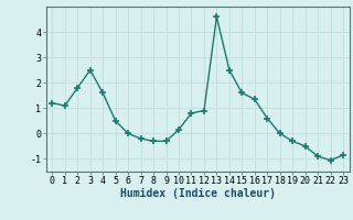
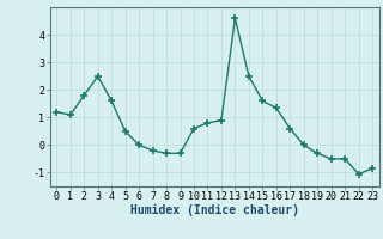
10: 0.15 -> 0.60
21: -0.90 -> -0.50
